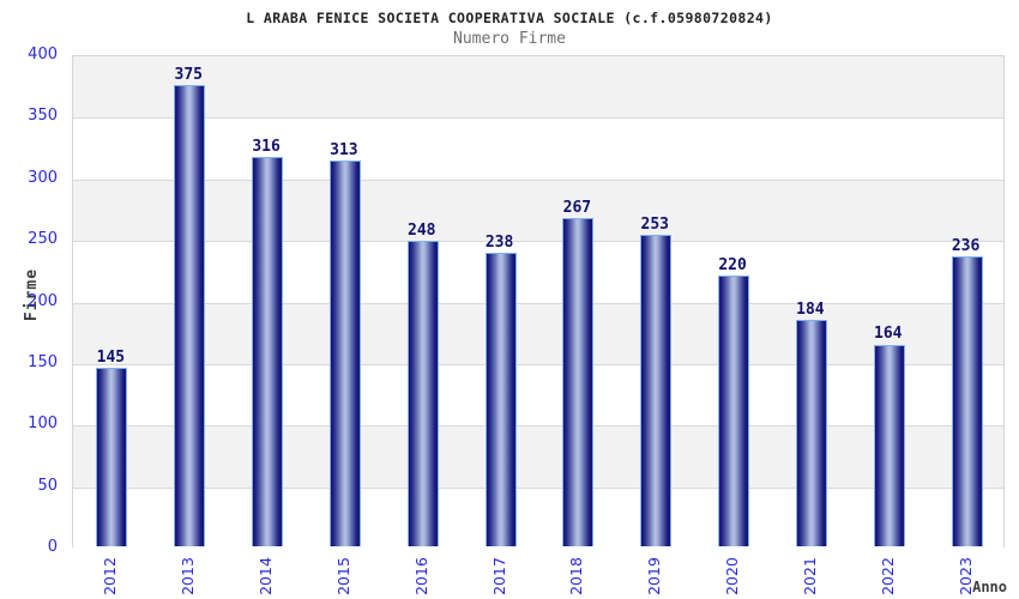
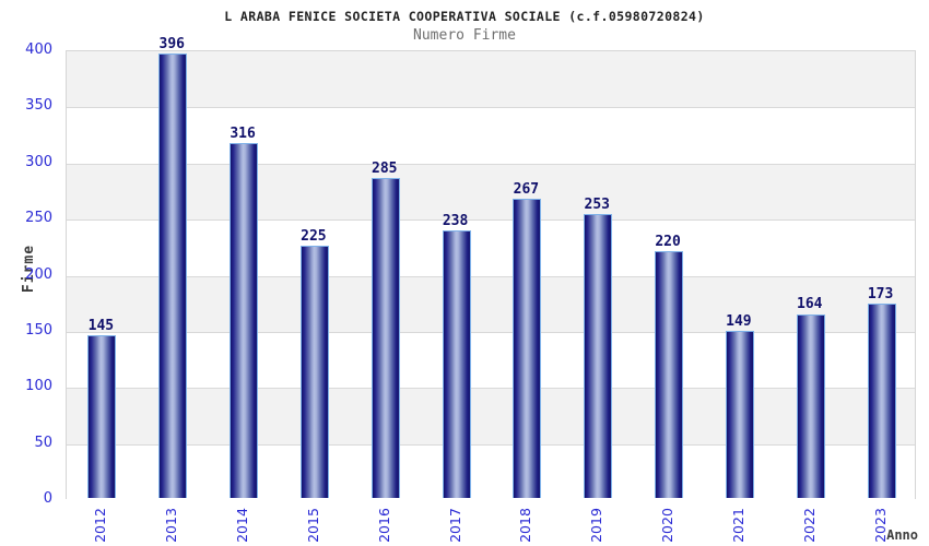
2013: 375 -> 396
2015: 313 -> 225
2016: 248 -> 285
2021: 184 -> 149
2023: 236 -> 173
